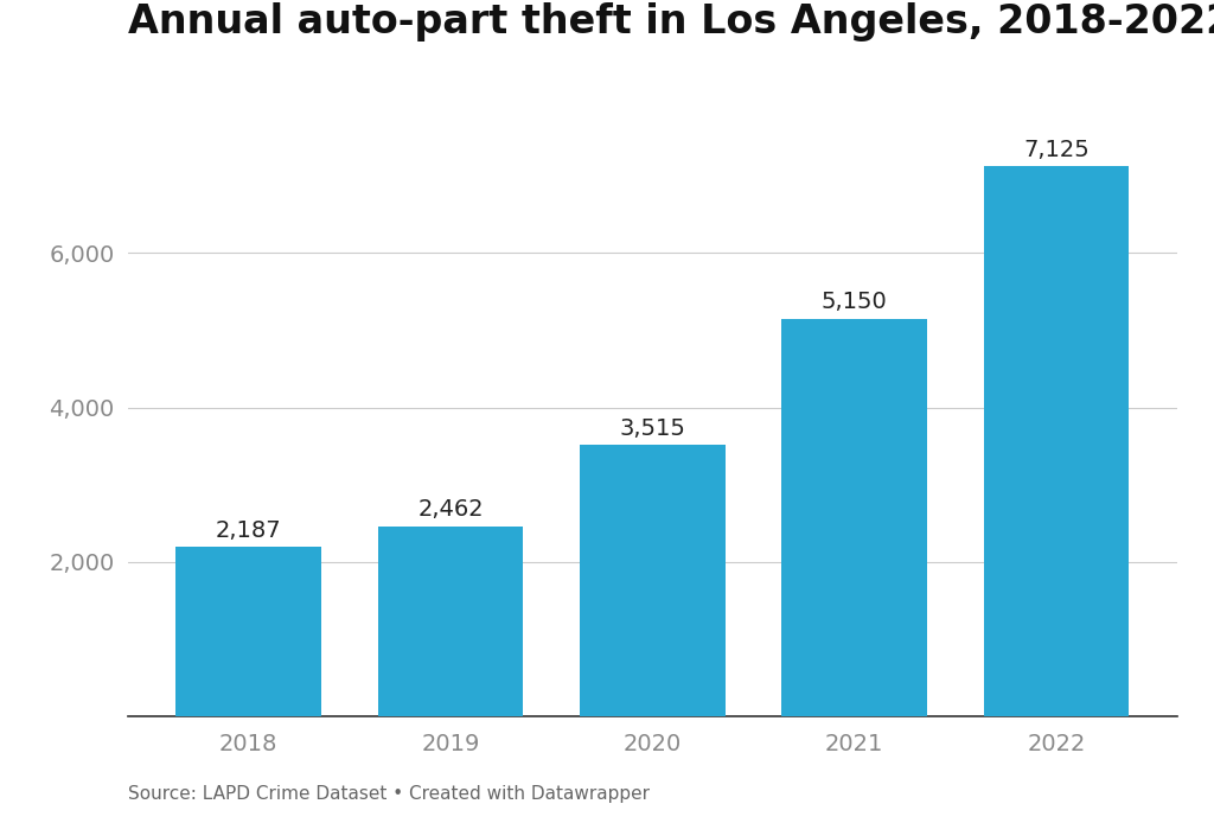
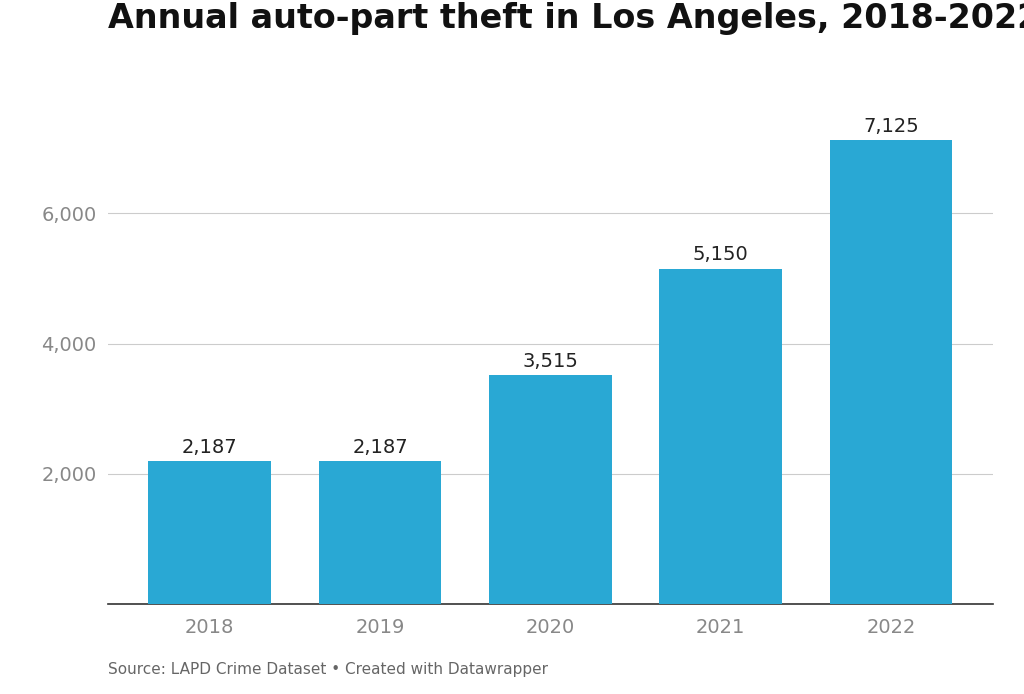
2019: 2,462 -> 2,187
